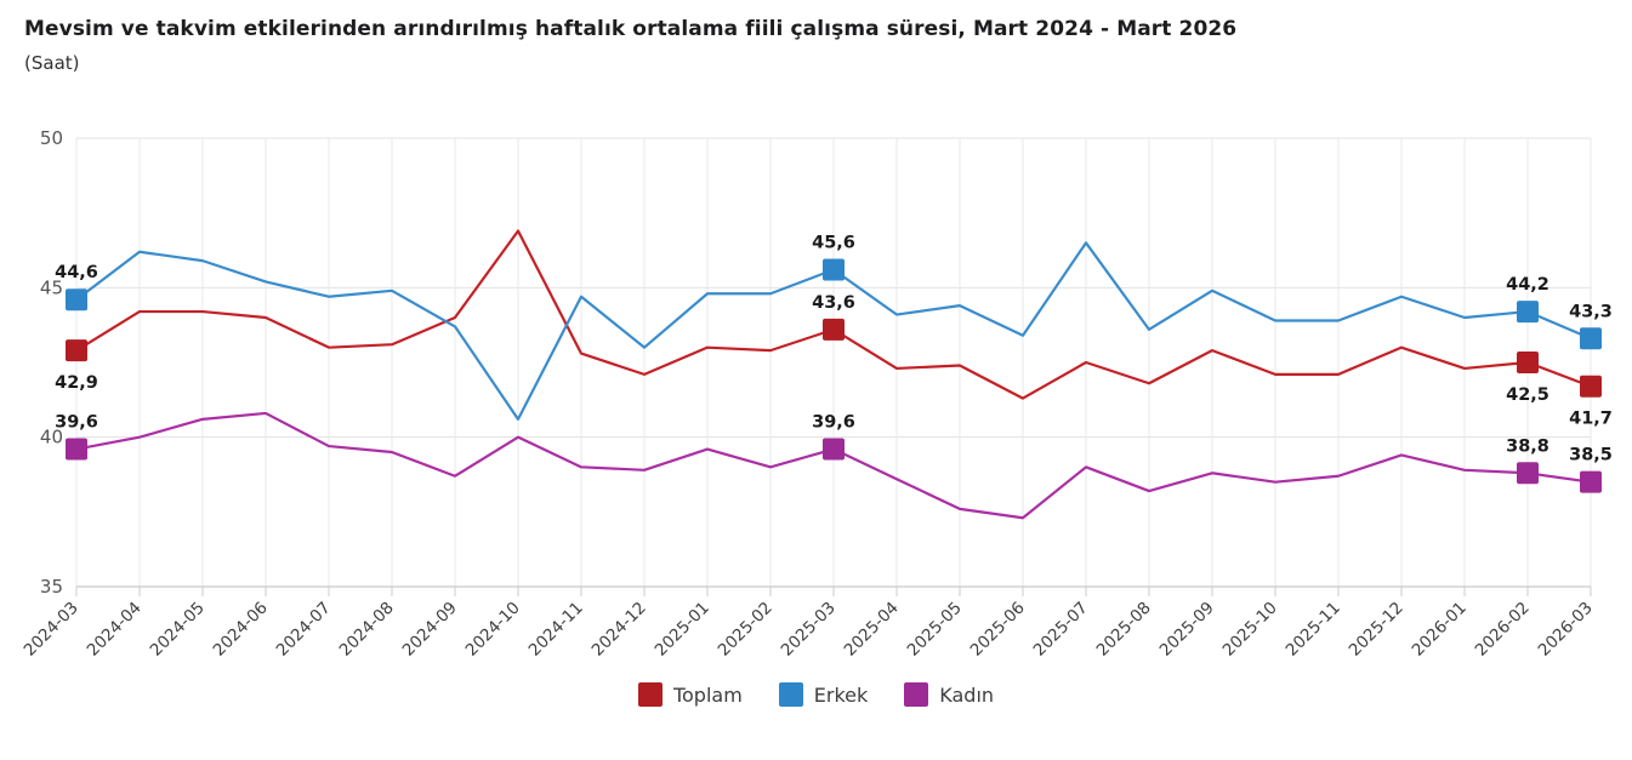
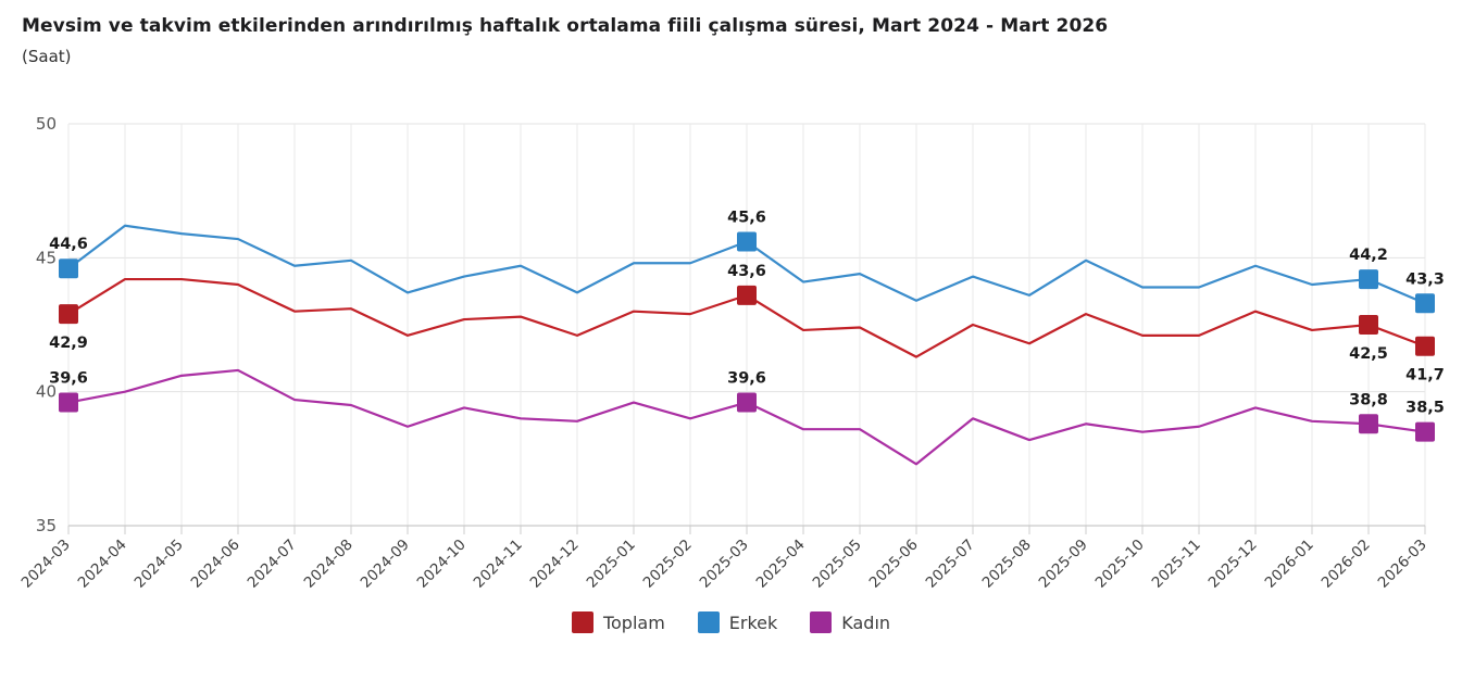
Erkek/2024-06: 45.2 -> 45.7
Toplam/2024-09: 44.0 -> 42.1
Toplam/2024-10: 46.9 -> 42.7
Erkek/2024-10: 40.6 -> 44.3
Kadın/2024-10: 40.0 -> 39.4
Erkek/2024-12: 43.0 -> 43.7
Kadın/2025-05: 37.6 -> 38.6
Erkek/2025-07: 46.5 -> 44.3
